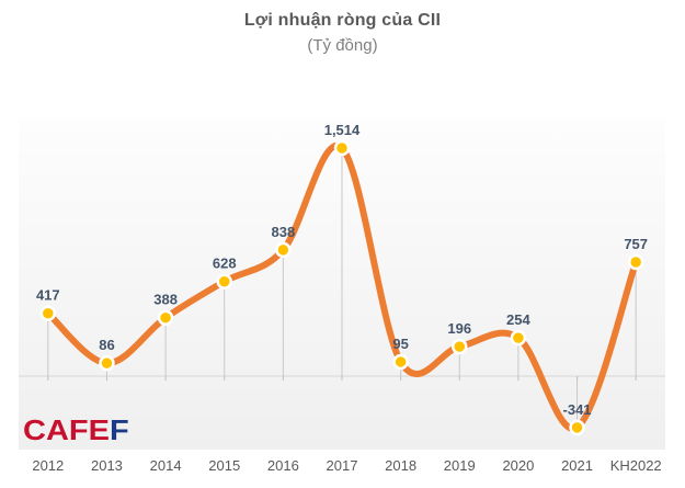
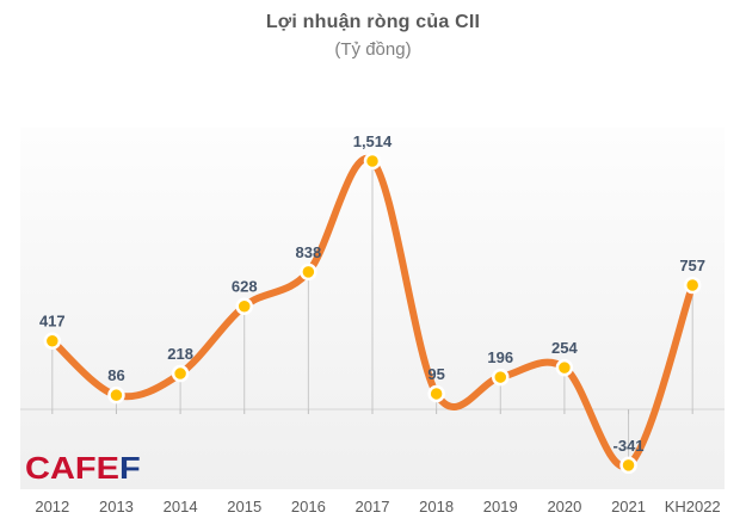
2014: 388 -> 218
